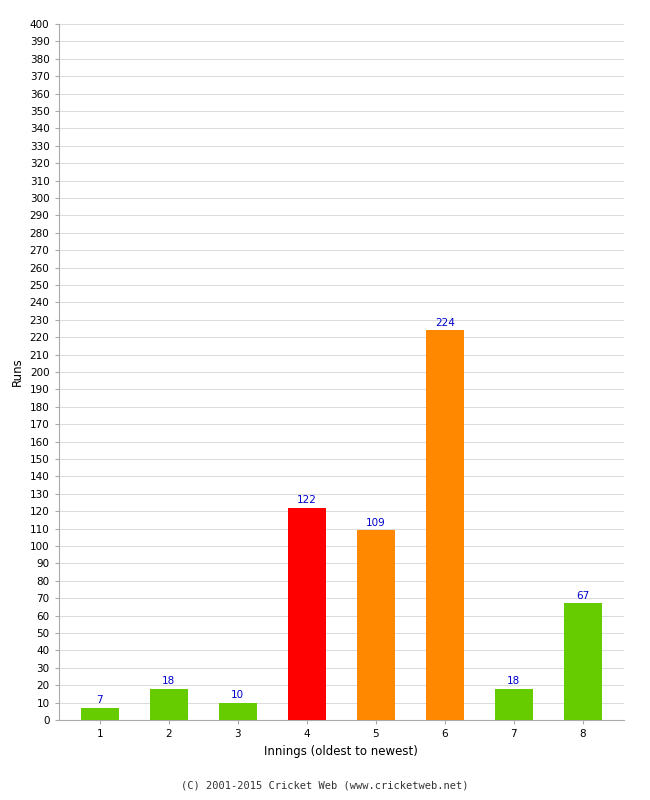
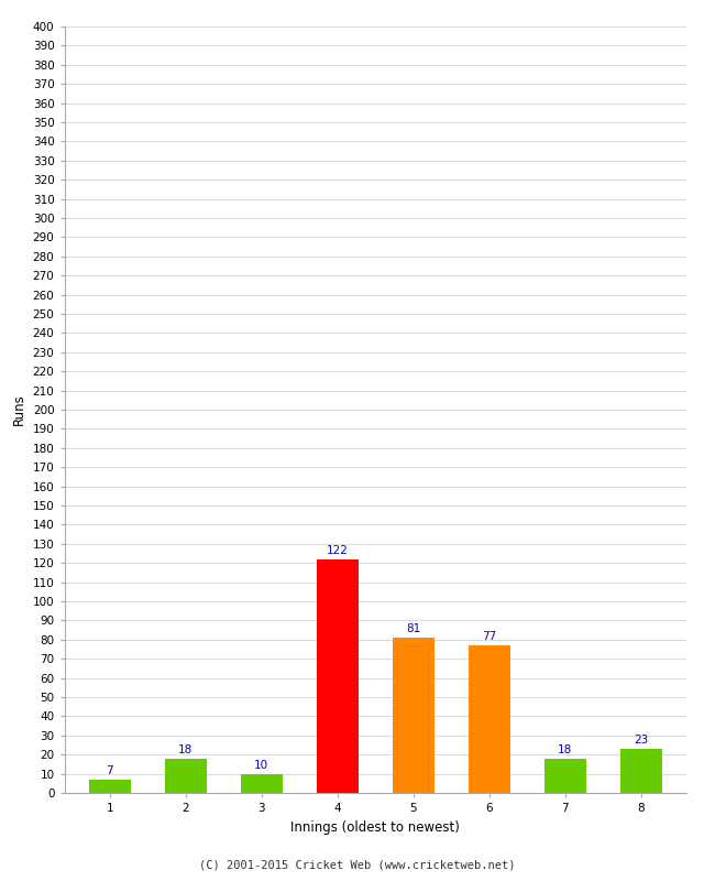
5: 109 -> 81
6: 224 -> 77
8: 67 -> 23
